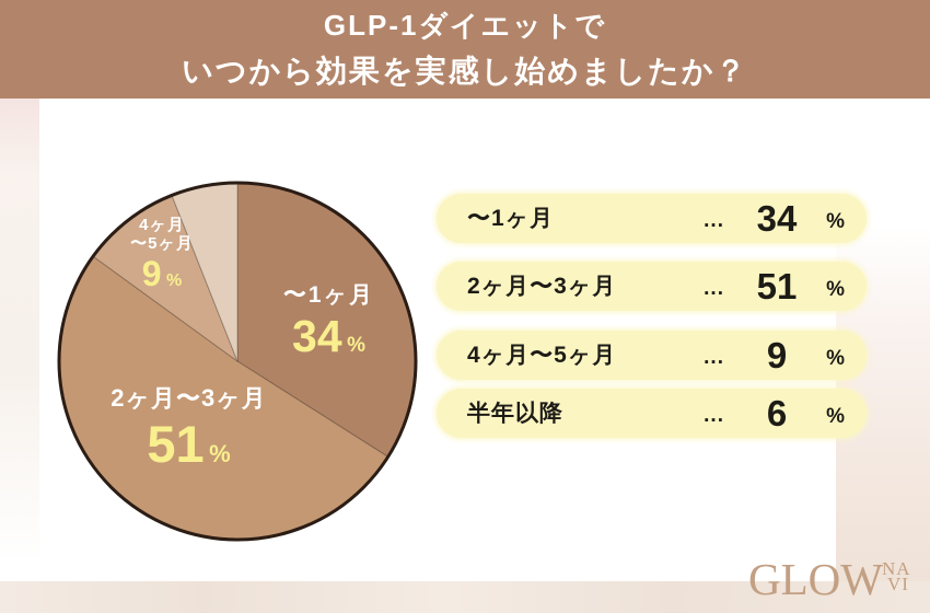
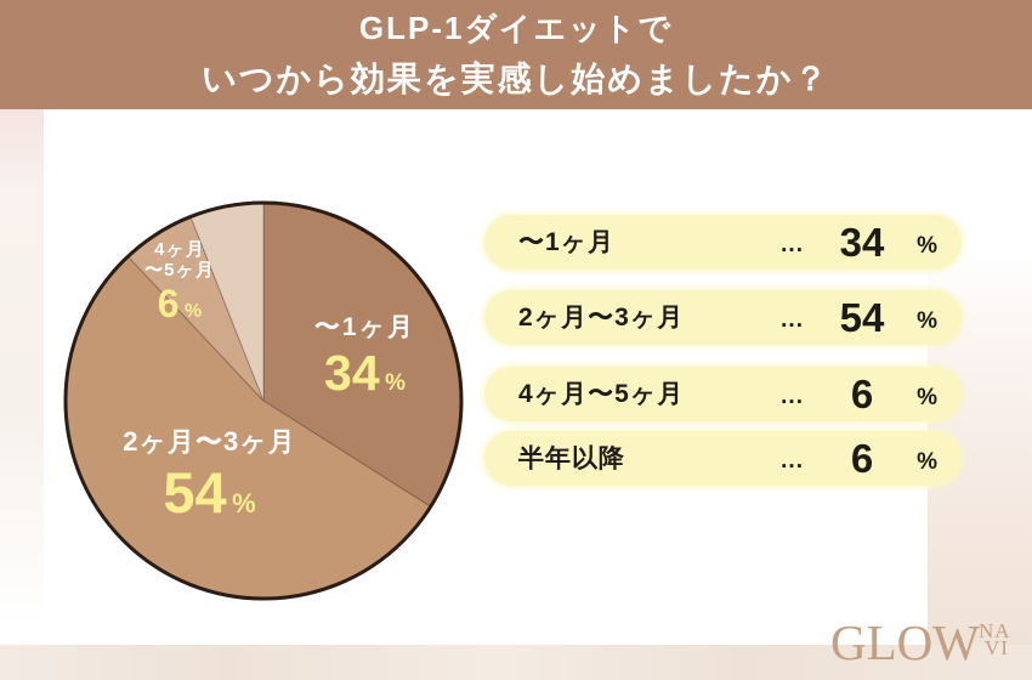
2ヶ月〜3ヶ月: 51 -> 54
4ヶ月〜5ヶ月: 9 -> 6
